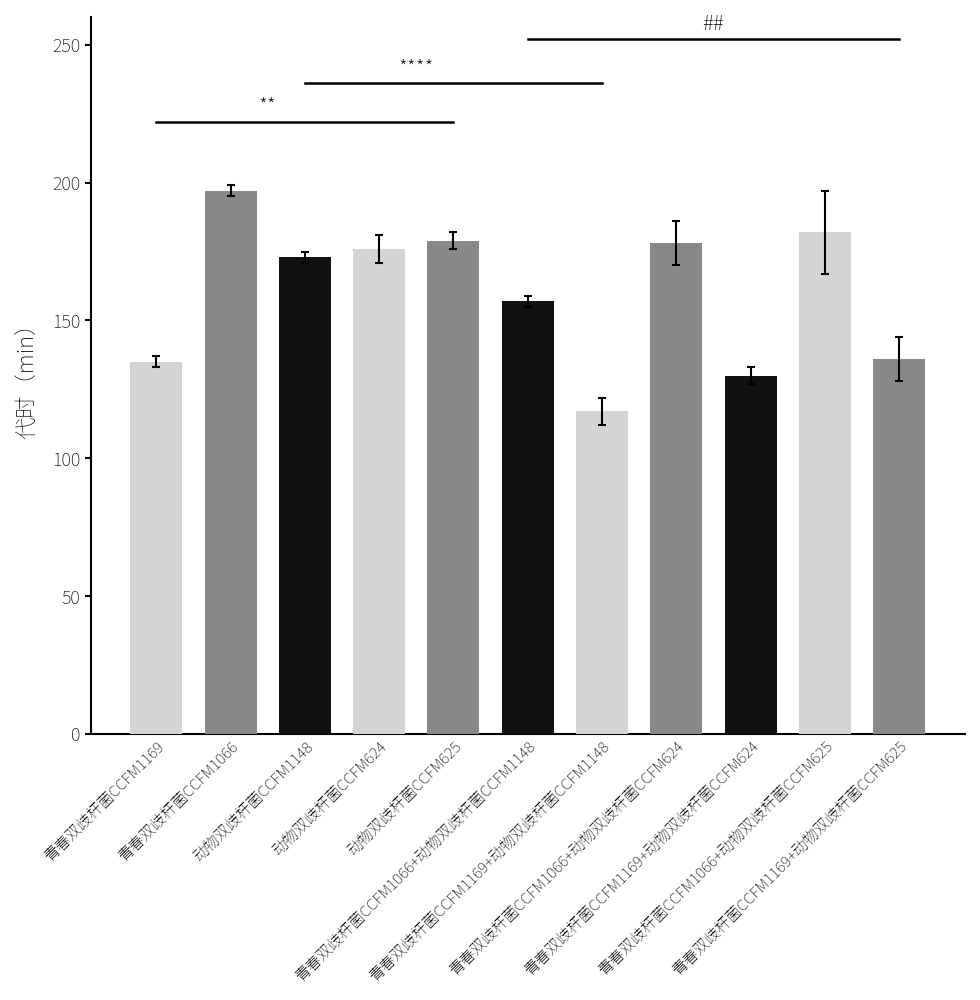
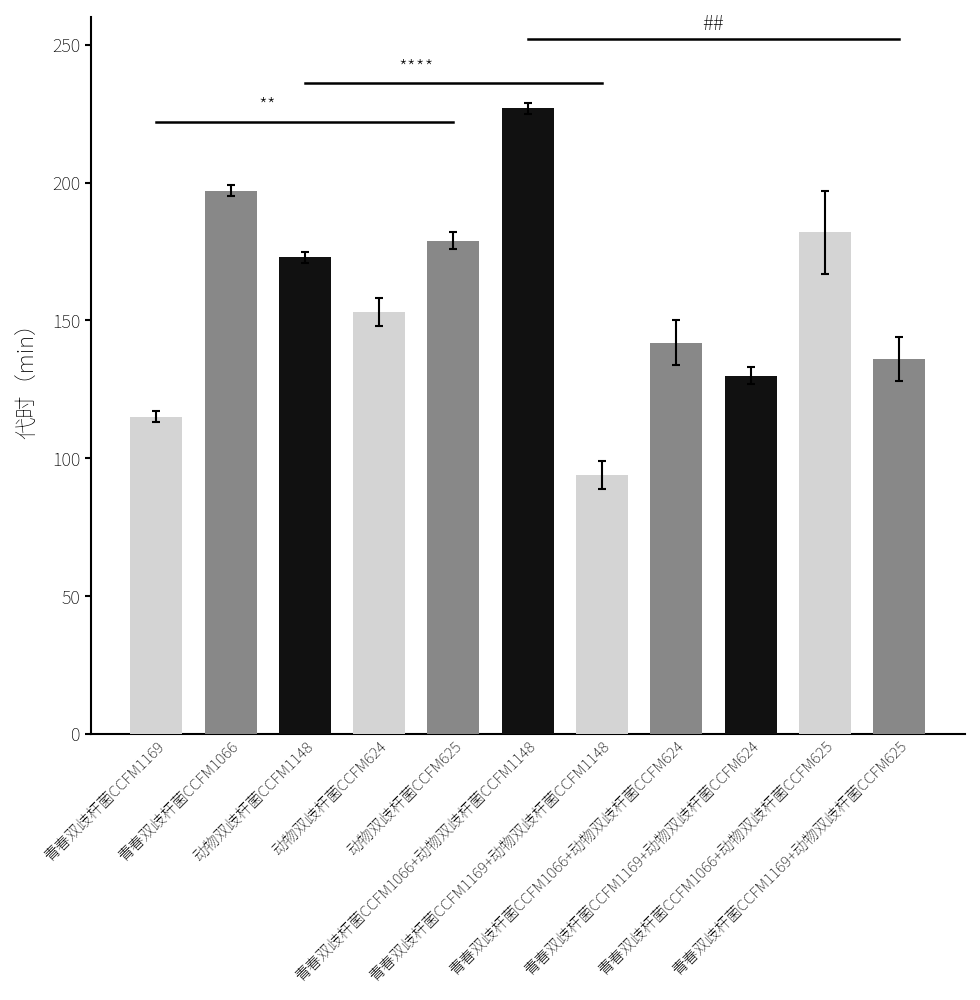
青春双歧杆菌CCFM1169: 135 -> 115
动物双歧杆菌CCFM624: 176 -> 153
青春双歧杆菌CCFM1066+动物双歧杆菌CCFM1148: 157 -> 227
青春双歧杆菌CCFM1169+动物双歧杆菌CCFM1148: 117 -> 94
青春双歧杆菌CCFM1066+动物双歧杆菌CCFM624: 178 -> 142
